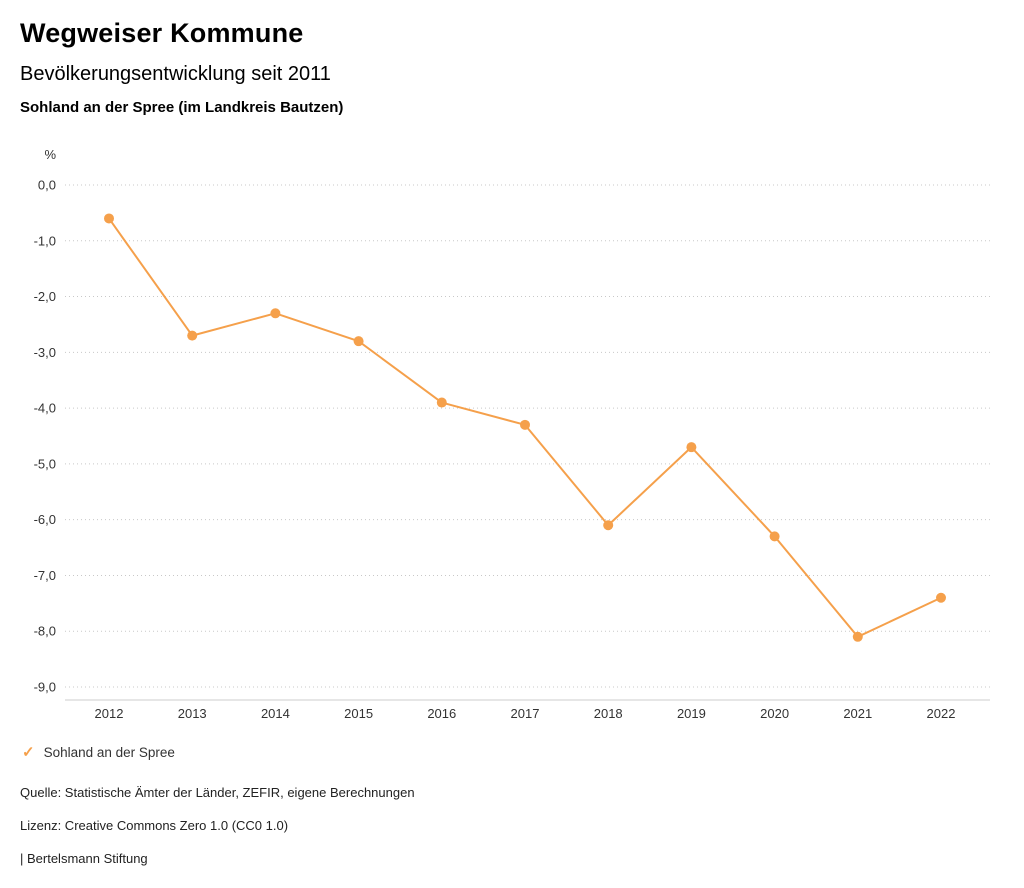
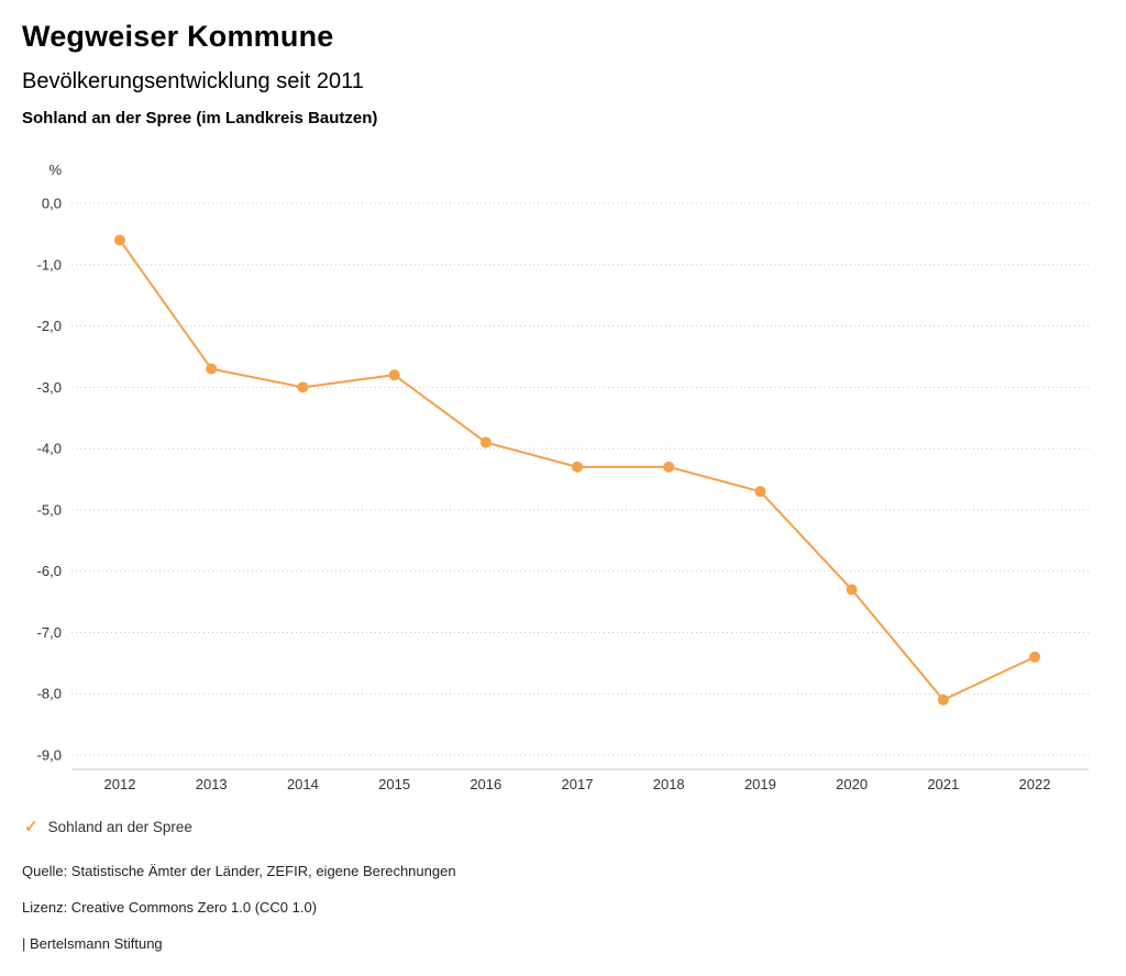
2014: -2,3 -> -3,0
2018: -6,1 -> -4,3
